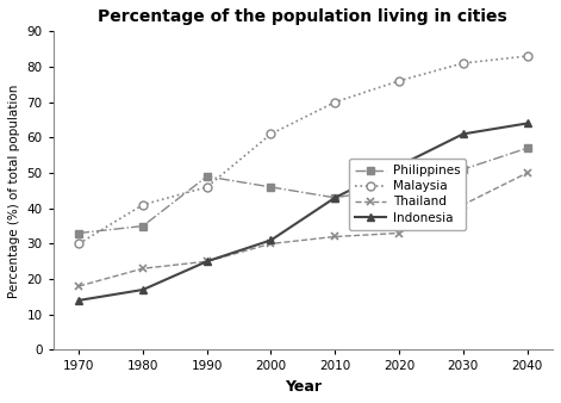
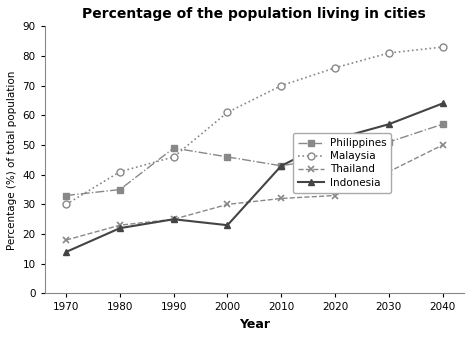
Indonesia/1980: 17 -> 22
Indonesia/2000: 31 -> 23
Indonesia/2030: 61 -> 57
